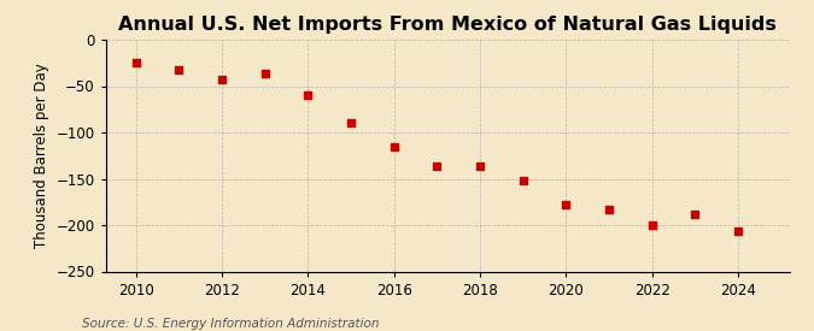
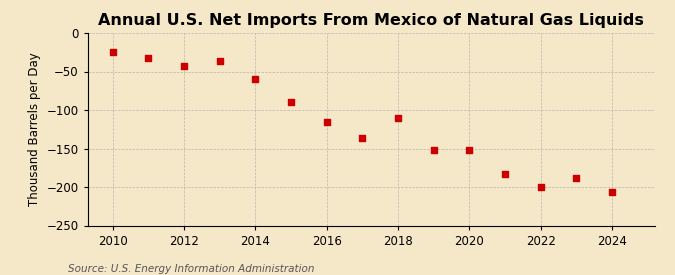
2018: -137 -> -110
2020: -178 -> -152
